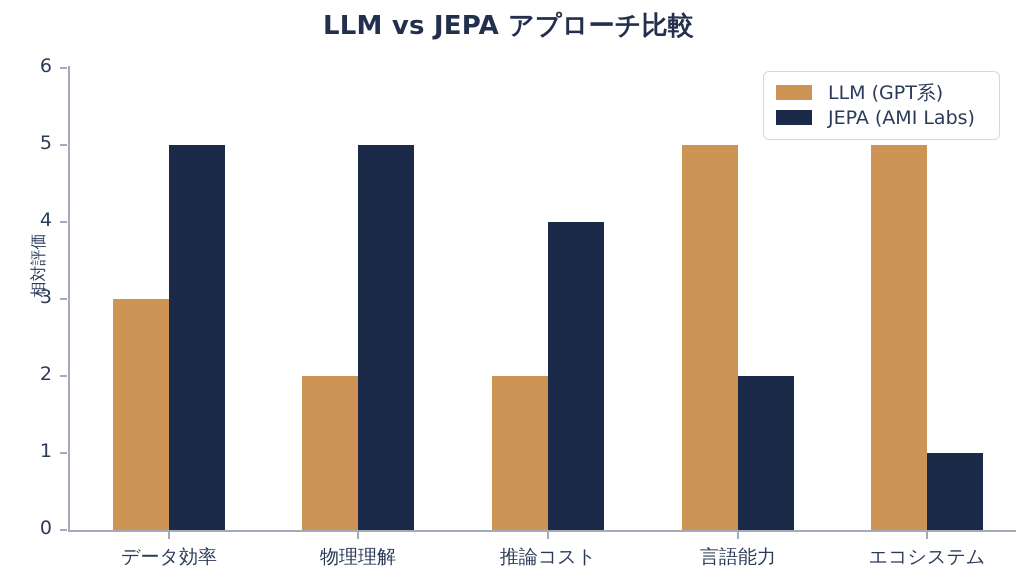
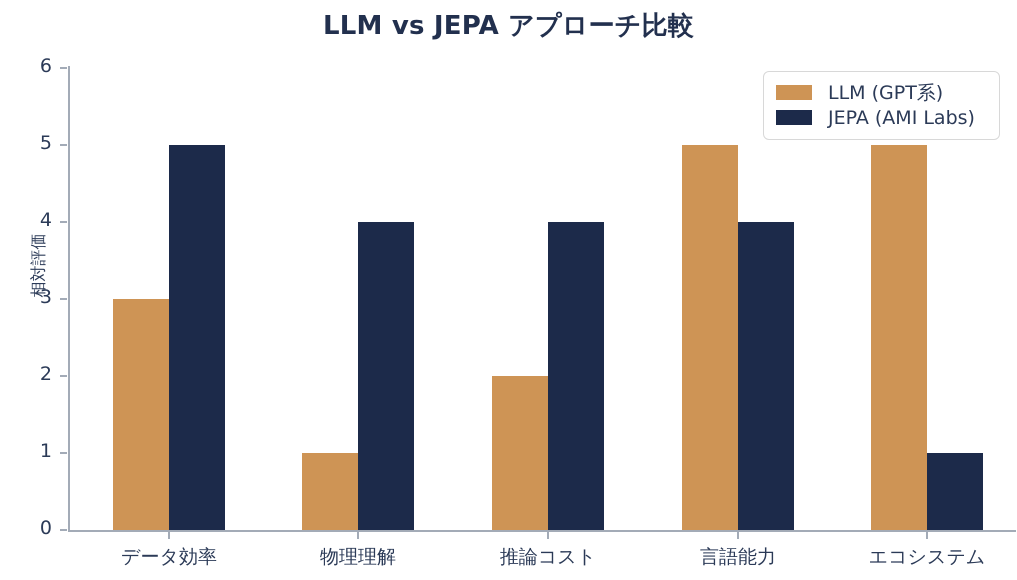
LLM (GPT系)/物理理解: 2 -> 1
JEPA (AMI Labs)/物理理解: 5 -> 4
JEPA (AMI Labs)/言語能力: 2 -> 4
